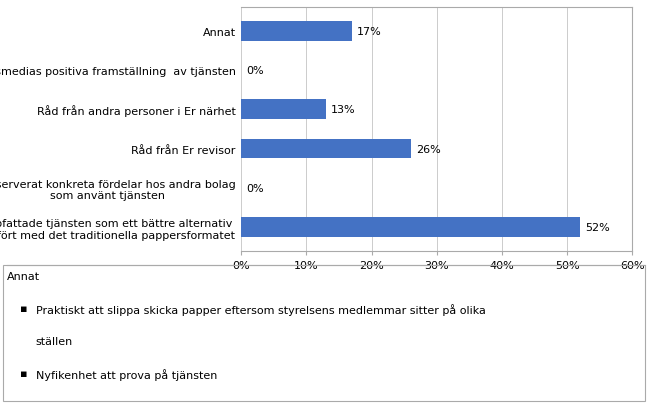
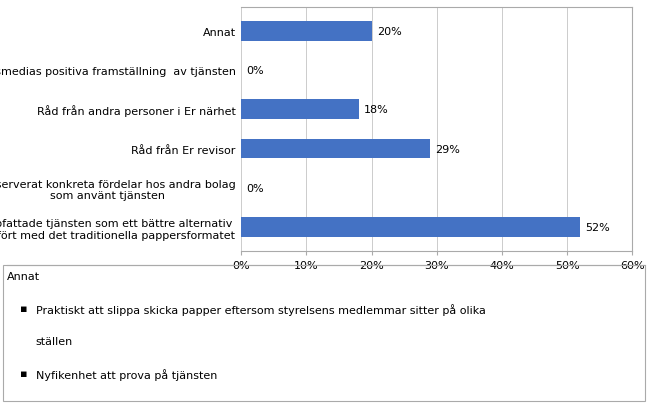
Annat: 17% -> 20%
Råd från andra personer i Er närhet: 13% -> 18%
Råd från Er revisor: 26% -> 29%
